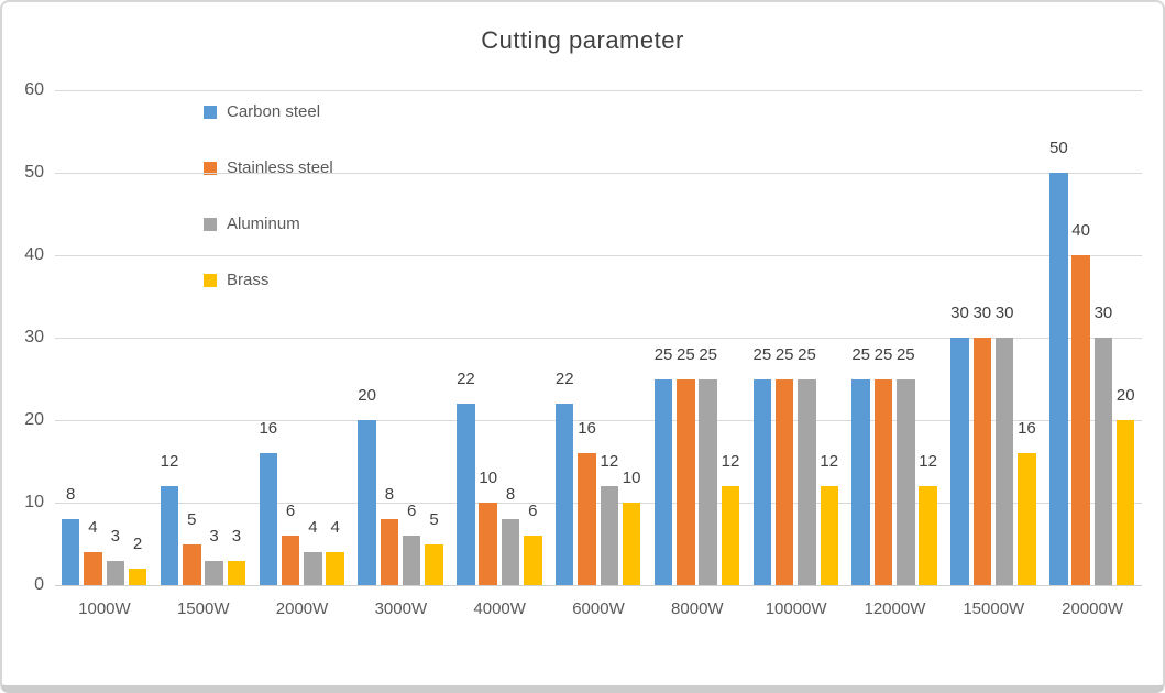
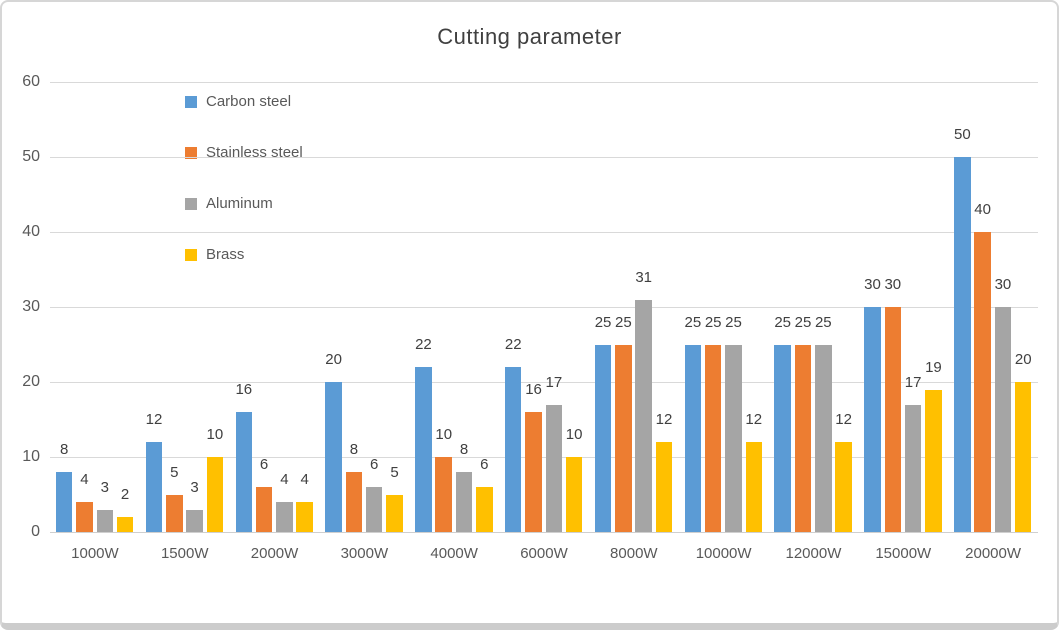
Brass/1500W: 3 -> 10
Aluminum/6000W: 12 -> 17
Aluminum/8000W: 25 -> 31
Aluminum/15000W: 30 -> 17
Brass/15000W: 16 -> 19
